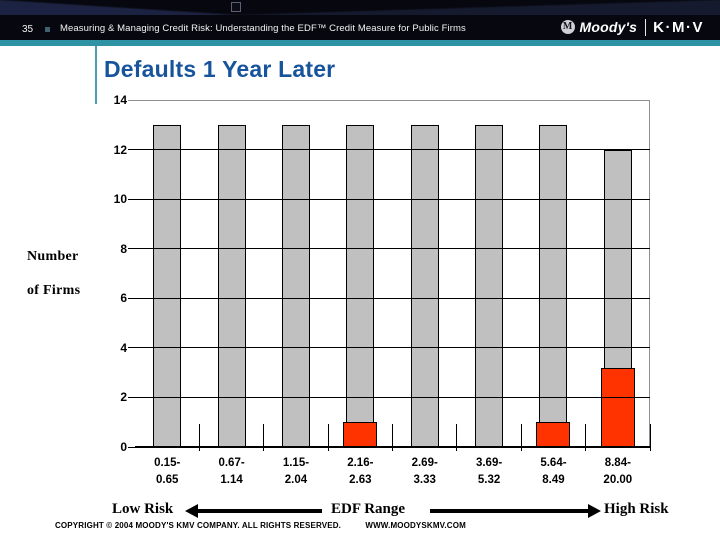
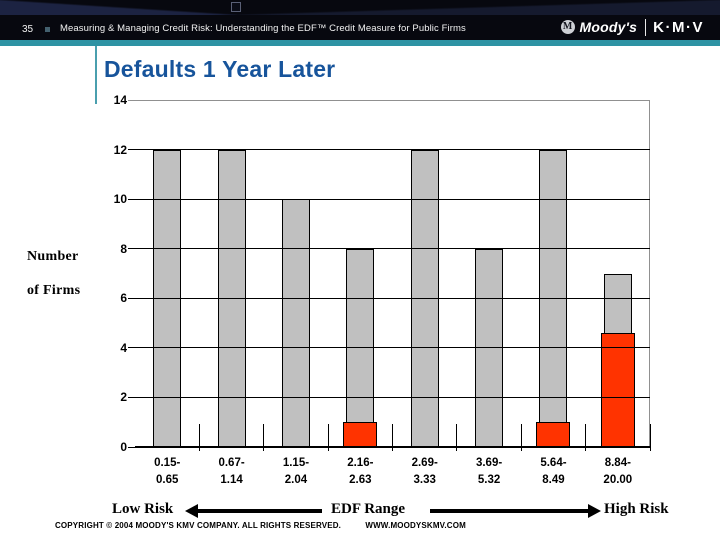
Number of Firms/0.15-0.65: 13 -> 12
Number of Firms/0.67-1.14: 13 -> 12
Number of Firms/1.15-2.04: 13 -> 10
Number of Firms/2.16-2.63: 13 -> 8
Number of Firms/2.69-3.33: 13 -> 12
Number of Firms/3.69-5.32: 13 -> 8
Number of Firms/5.64-8.49: 13 -> 12
Number of Firms/8.84-20.00: 12 -> 7
Defaults 1 Year Later/8.84-20.00: 3.2 -> 4.6
